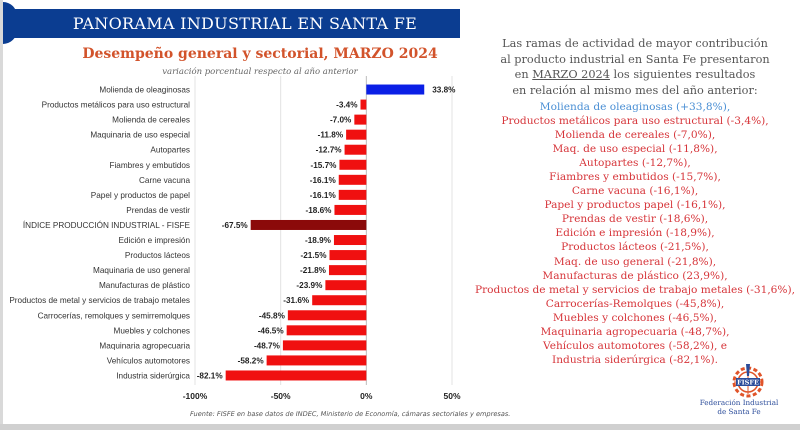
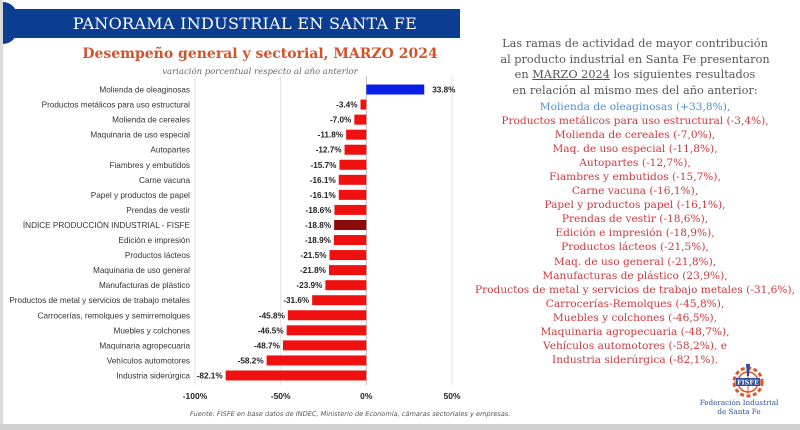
ÍNDICE PRODUCCIÓN INDUSTRIAL - FISFE: -67.5% -> -18.8%
